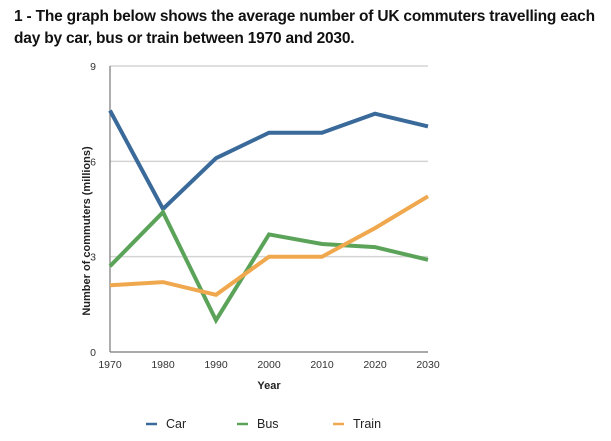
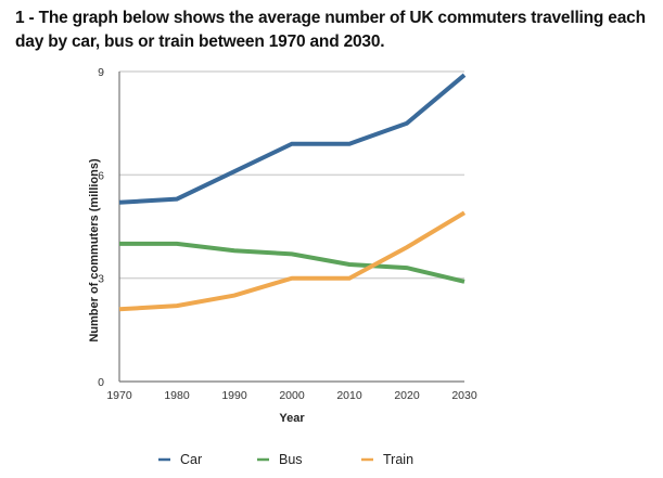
Car/1970: 7.6 -> 5.2
Bus/1970: 2.7 -> 4.0
Car/1980: 4.5 -> 5.3
Bus/1980: 4.4 -> 4.0
Bus/1990: 1.0 -> 3.8
Train/1990: 1.8 -> 2.5
Car/2030: 7.1 -> 8.9
